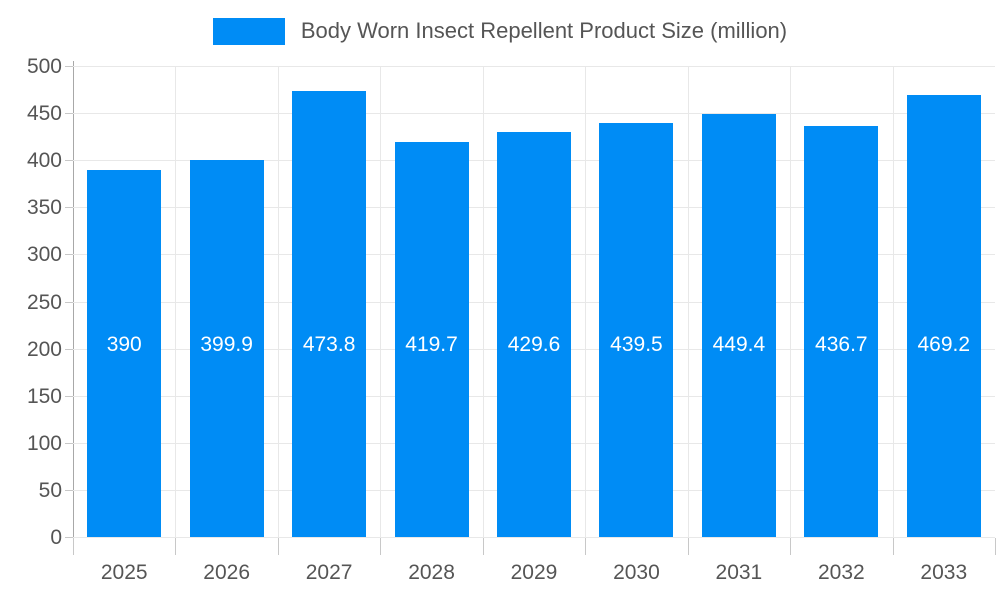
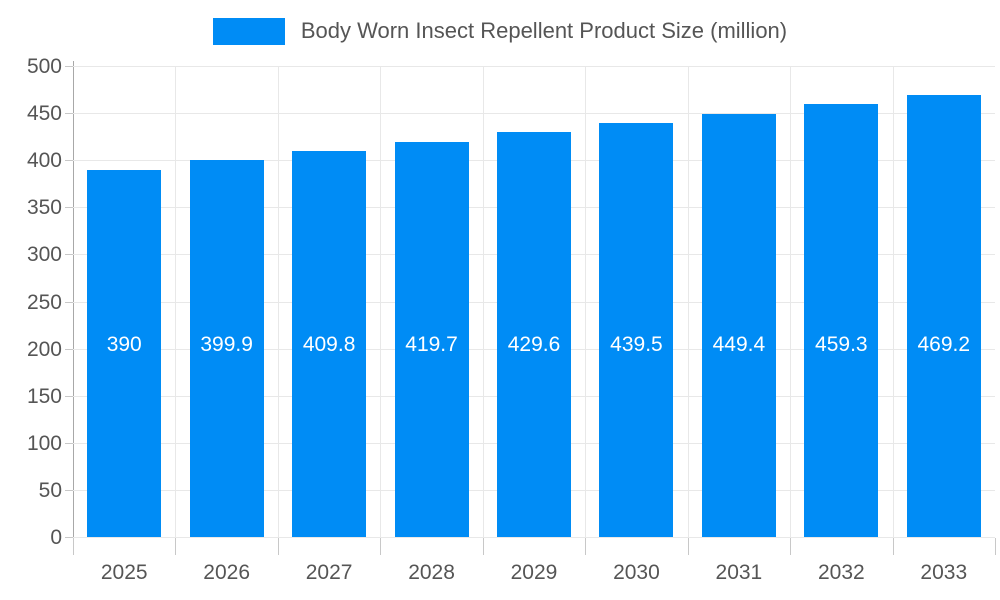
2027: 473.8 -> 409.8
2032: 436.7 -> 459.3
